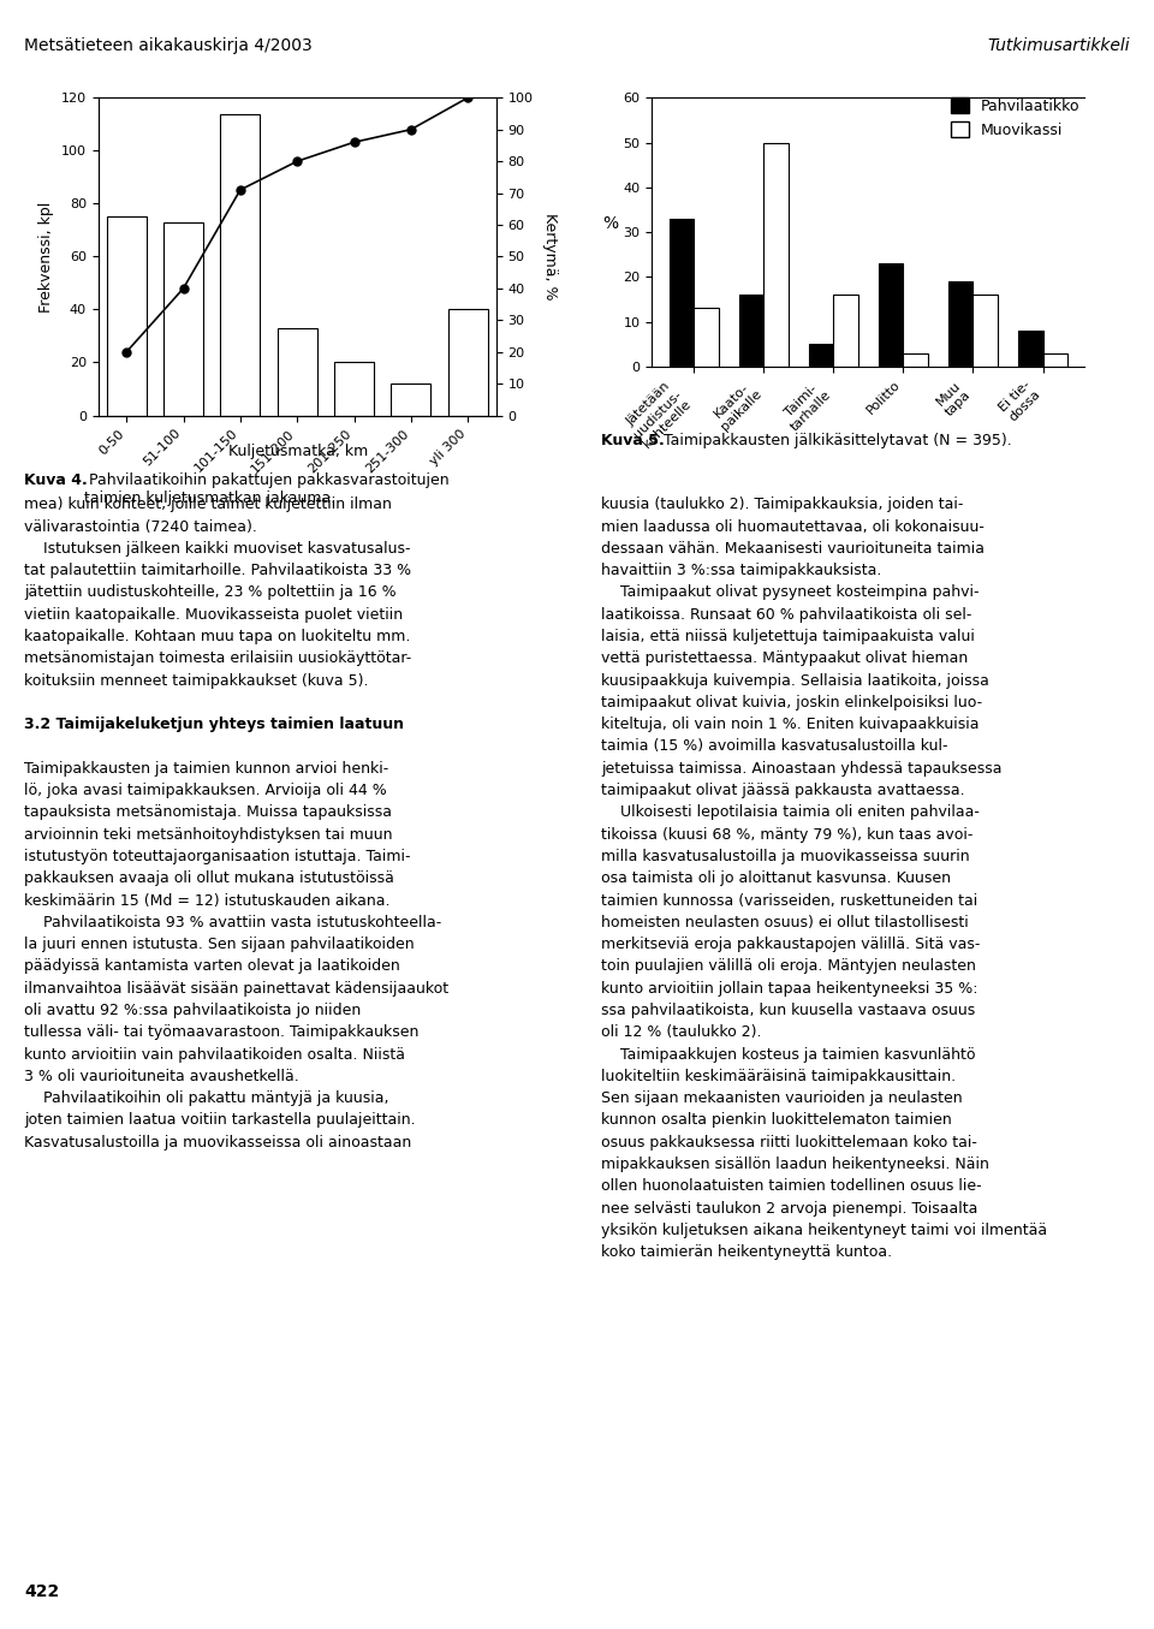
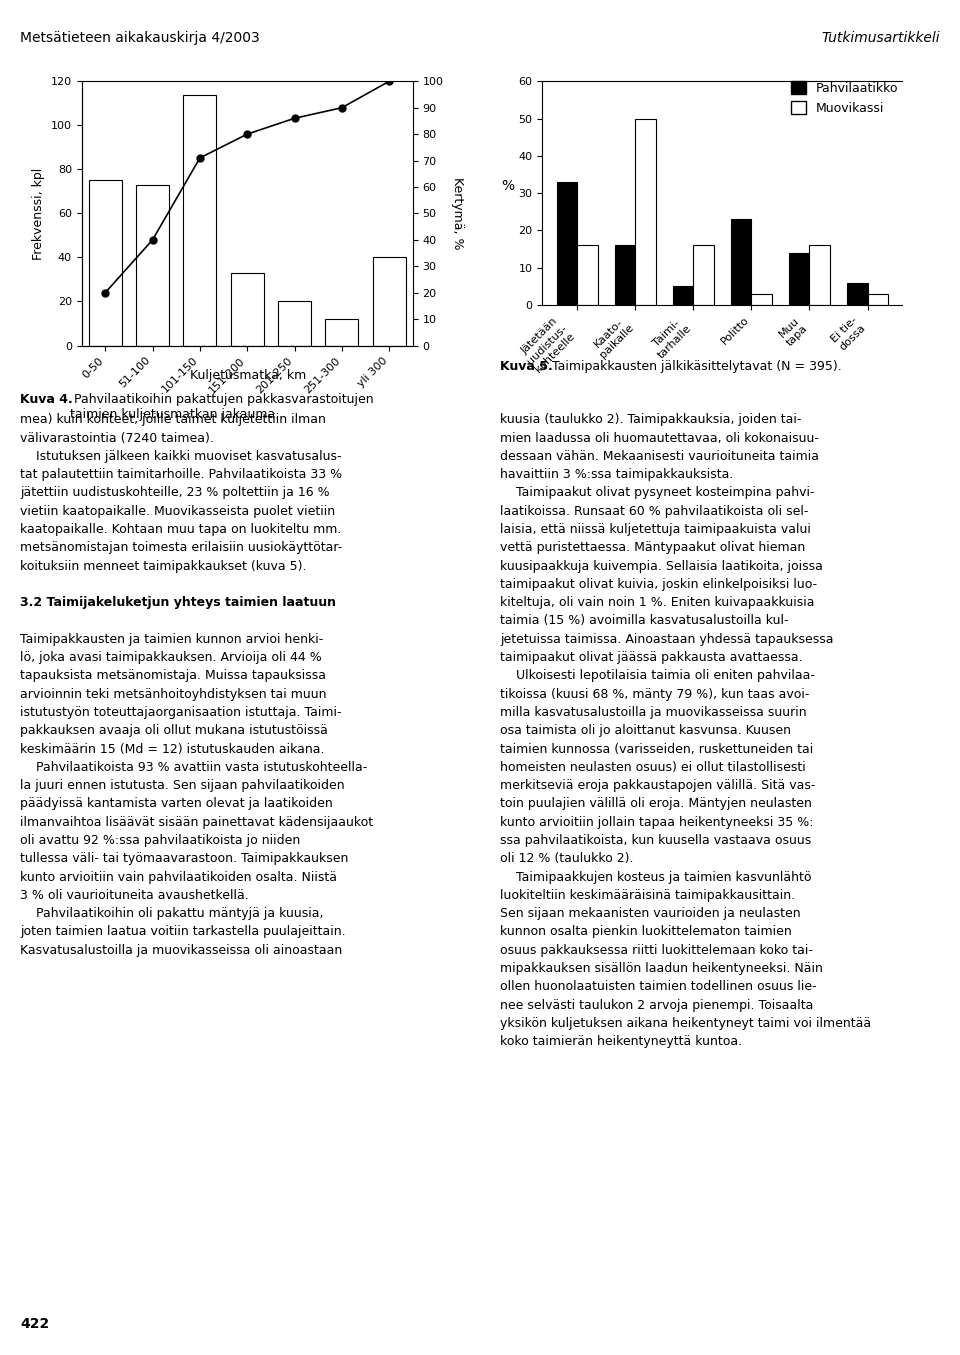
Muovikassi/Jätetään uudistus- kohteelle: 13 -> 16
Pahvilaatikko/Muu tapa: 19 -> 14
Pahvilaatikko/Ei tie- dossa: 8 -> 6
